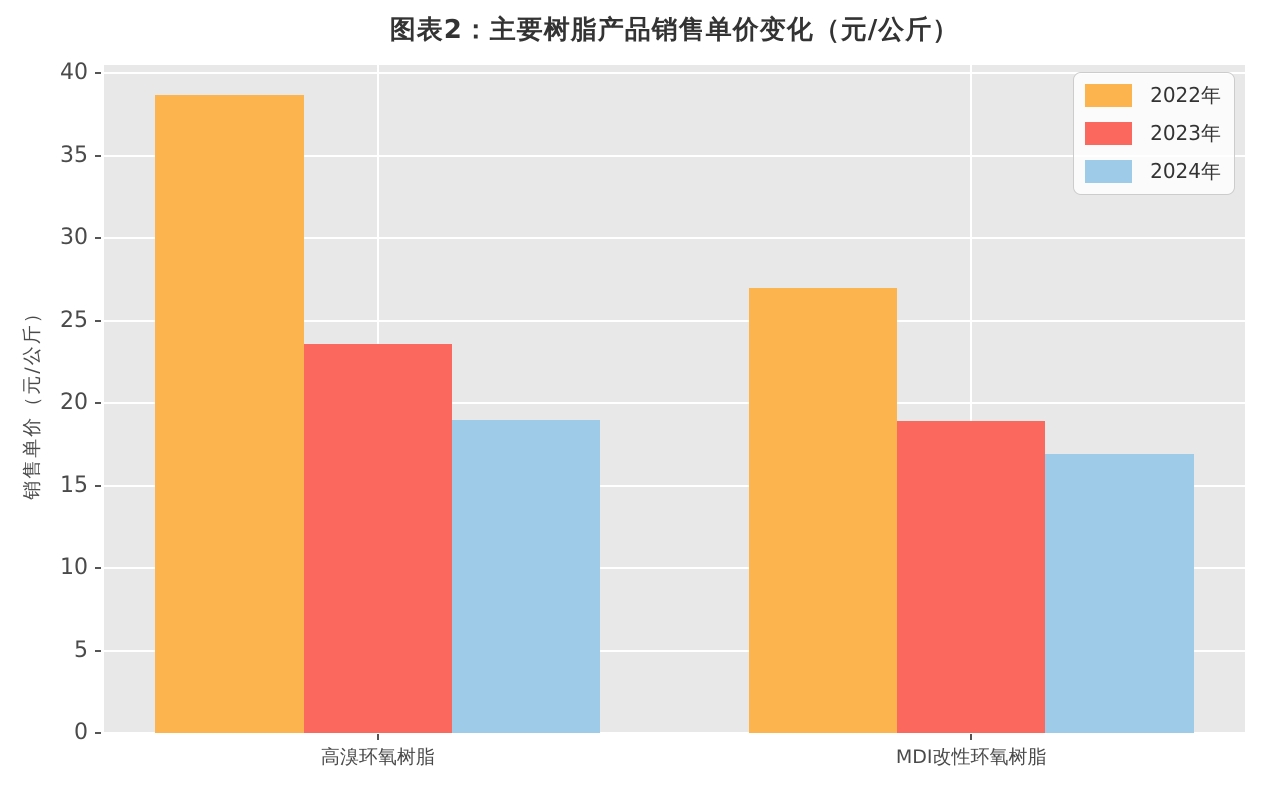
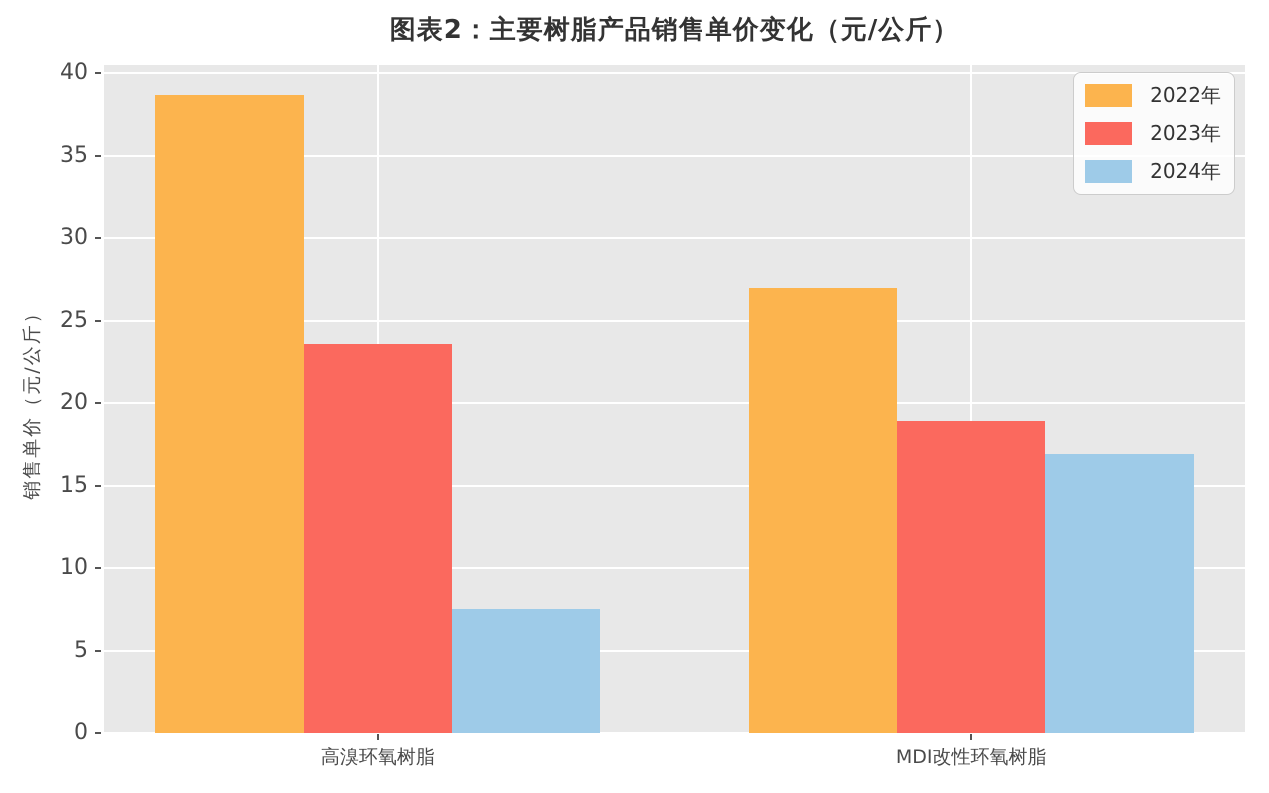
2024年/高溴环氧树脂: 19.0 -> 7.5
